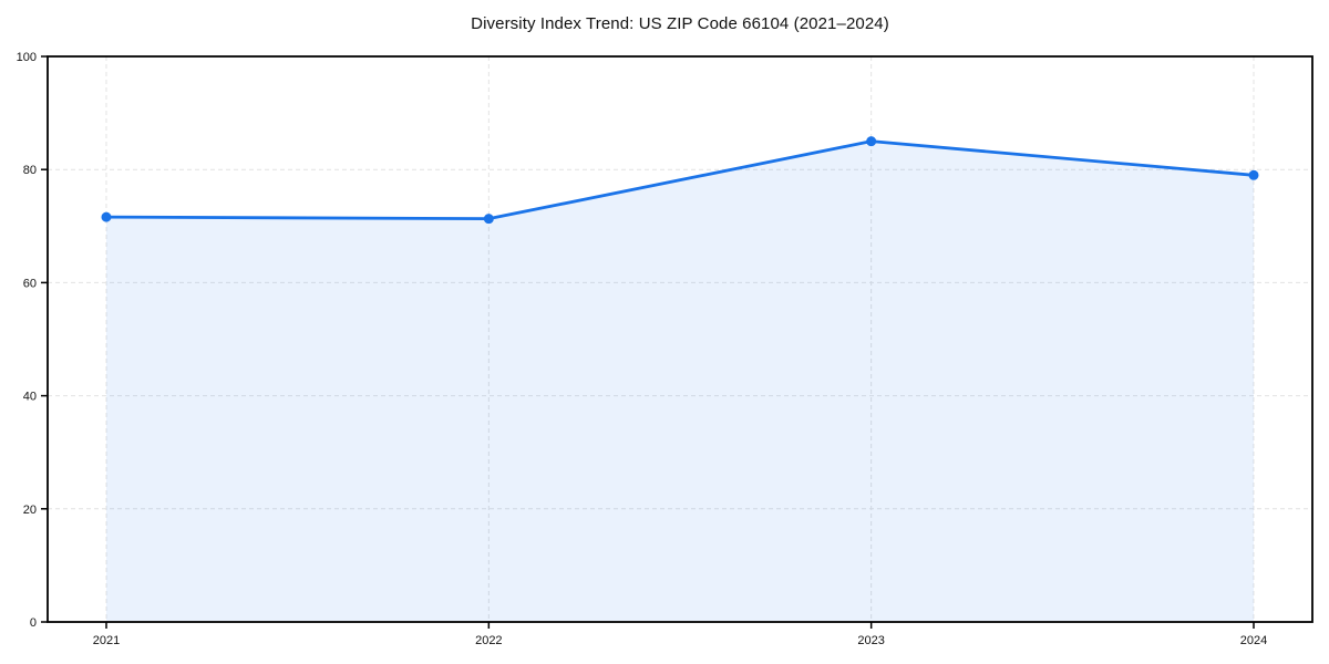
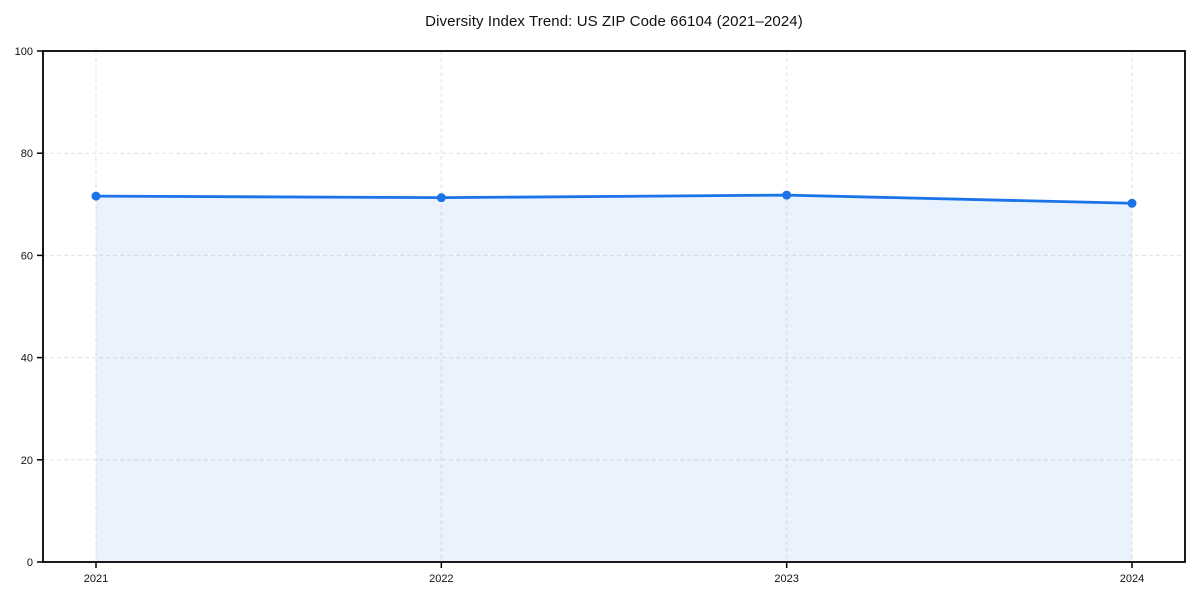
2023: 85 -> 72
2024: 79 -> 70
